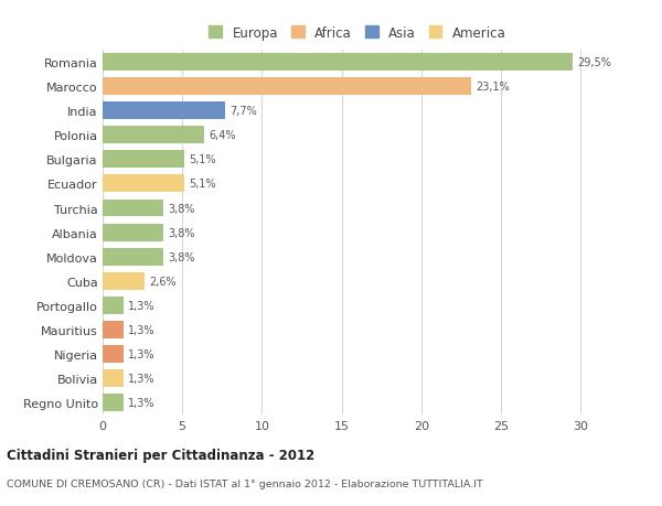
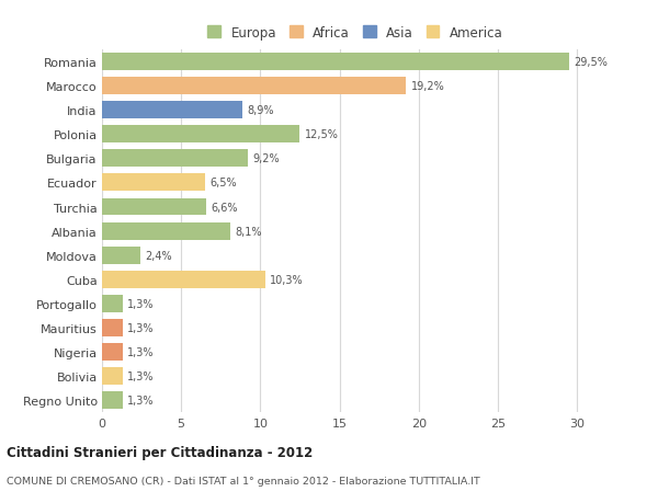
Marocco: 23,1% -> 19,2%
India: 7,7% -> 8,9%
Polonia: 6,4% -> 12,5%
Bulgaria: 5,1% -> 9,2%
Ecuador: 5,1% -> 6,5%
Turchia: 3,8% -> 6,6%
Albania: 3,8% -> 8,1%
Moldova: 3,8% -> 2,4%
Cuba: 2,6% -> 10,3%
